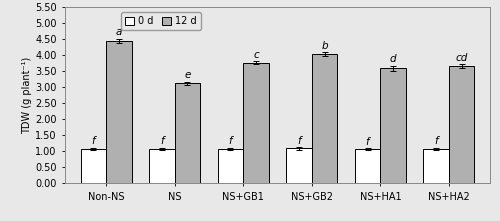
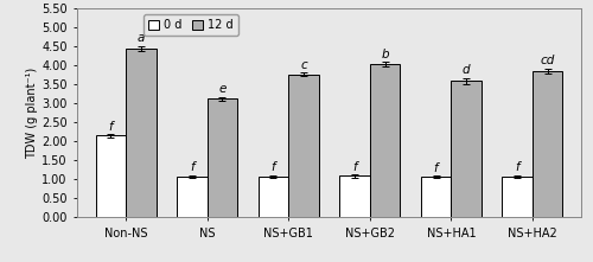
0 d/Non-NS: 1.07 -> 2.15
12 d/NS+HA2: 3.65 -> 3.85
